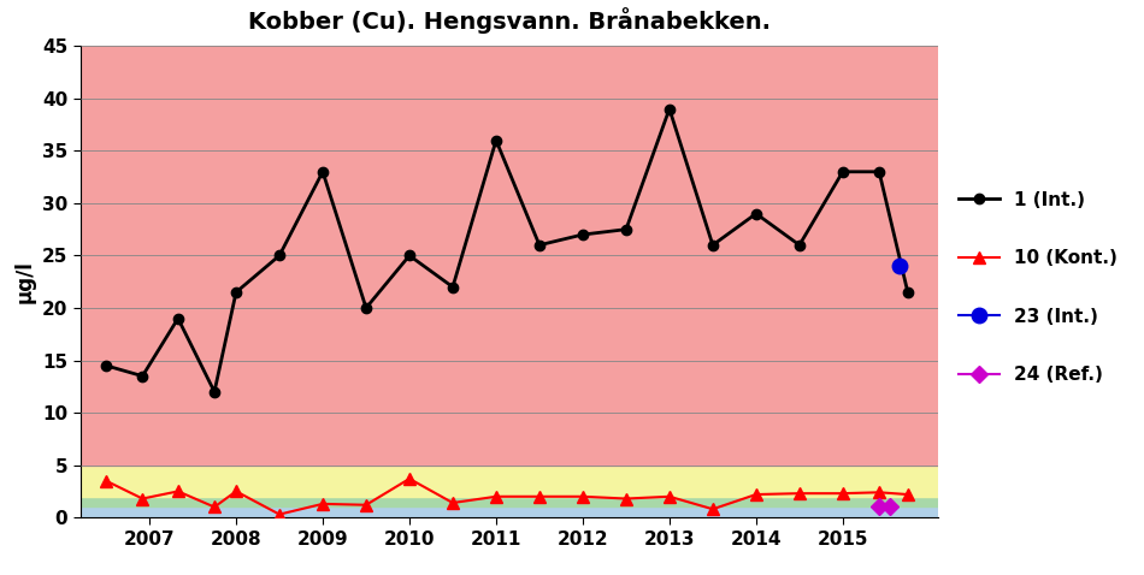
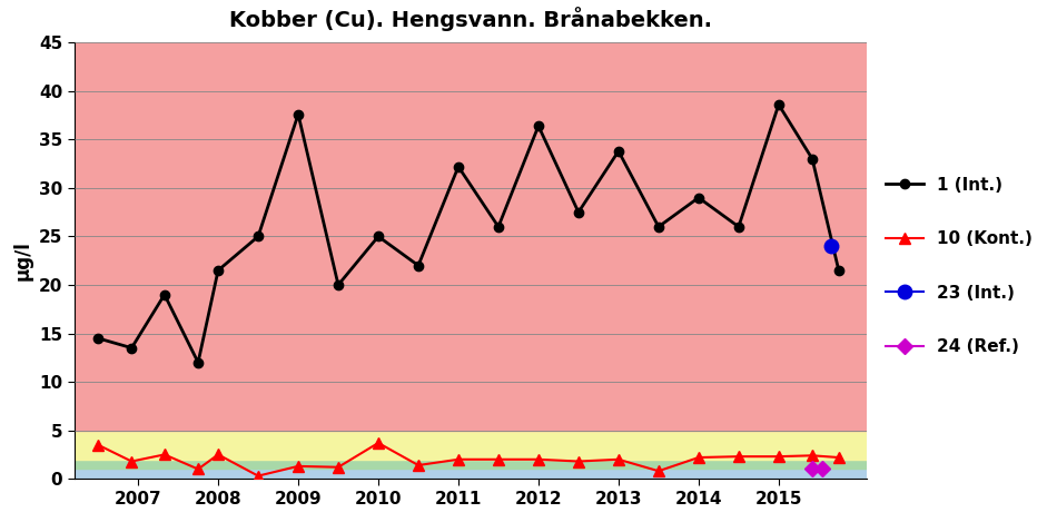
1 (Int.)/2009: 33.0 -> 37.6
1 (Int.)/2011: 36.0 -> 32.2
1 (Int.)/2012: 27.0 -> 36.4
1 (Int.)/2013: 39.0 -> 33.8
1 (Int.)/2015: 33.0 -> 38.6
